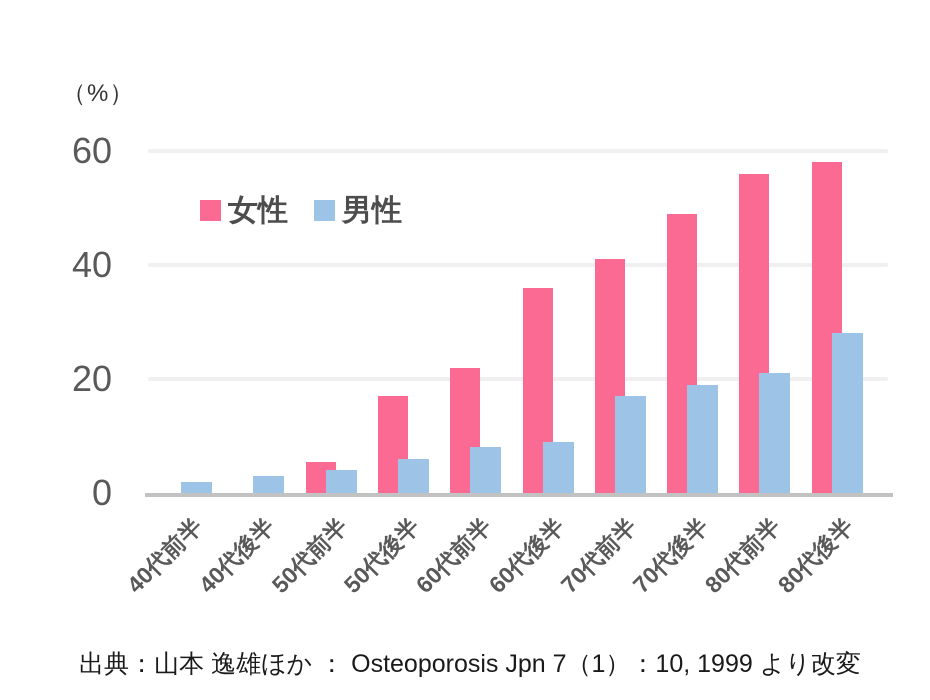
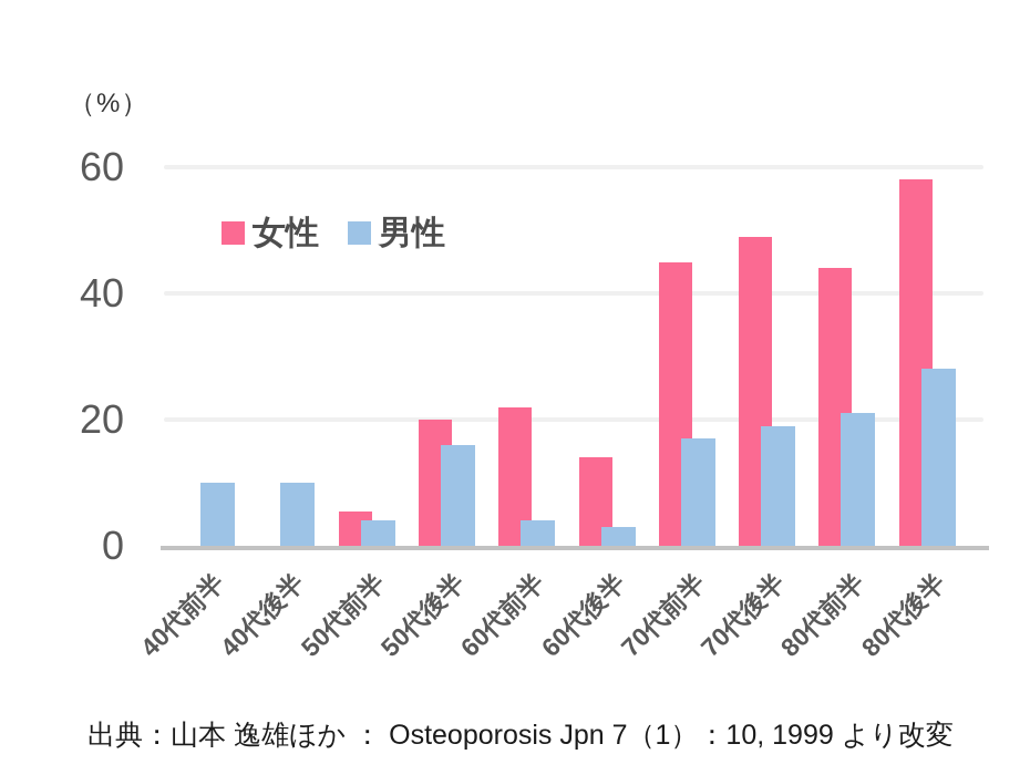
男性/40代前半: 2 -> 10
男性/40代後半: 3 -> 10
女性/50代後半: 17 -> 20
男性/50代後半: 6 -> 16
男性/60代前半: 8 -> 4
女性/60代後半: 36 -> 14
男性/60代後半: 9 -> 3
女性/70代前半: 41 -> 45
女性/80代前半: 56 -> 44
